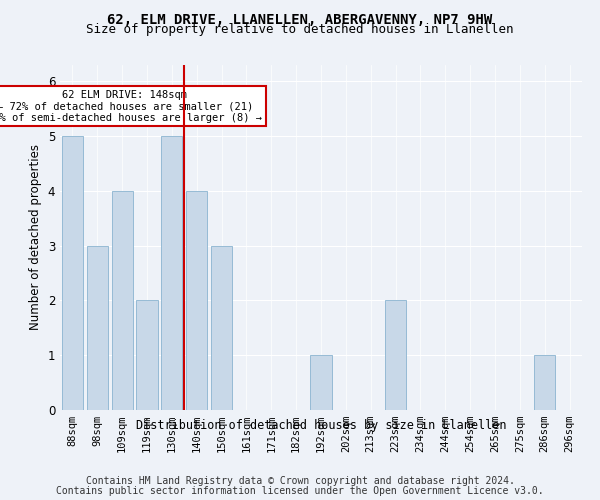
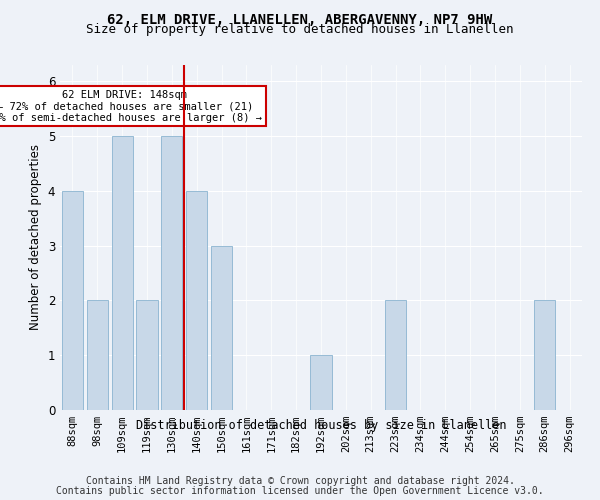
88sqm: 5 -> 4
98sqm: 3 -> 2
109sqm: 4 -> 5
286sqm: 1 -> 2
